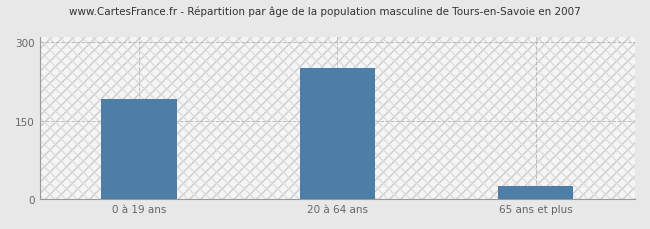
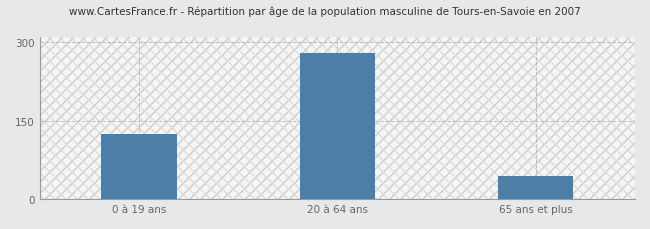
0 à 19 ans: 192 -> 125
20 à 64 ans: 250 -> 280
65 ans et plus: 26 -> 45
